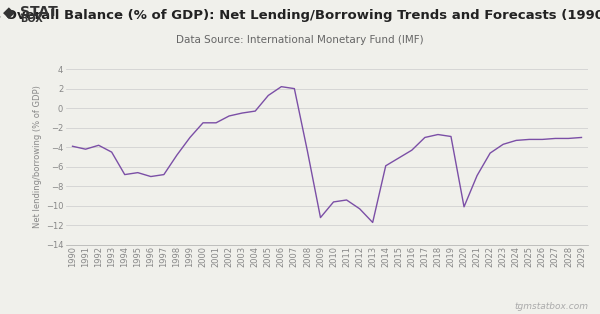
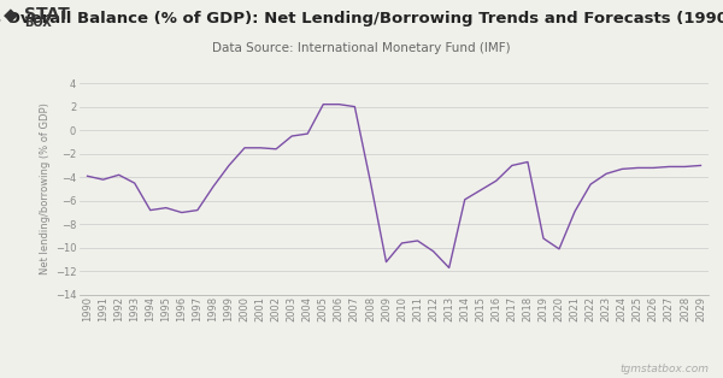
2002: -0.8 -> -1.6
2005: 1.3 -> 2.2
2019: -2.9 -> -9.2
